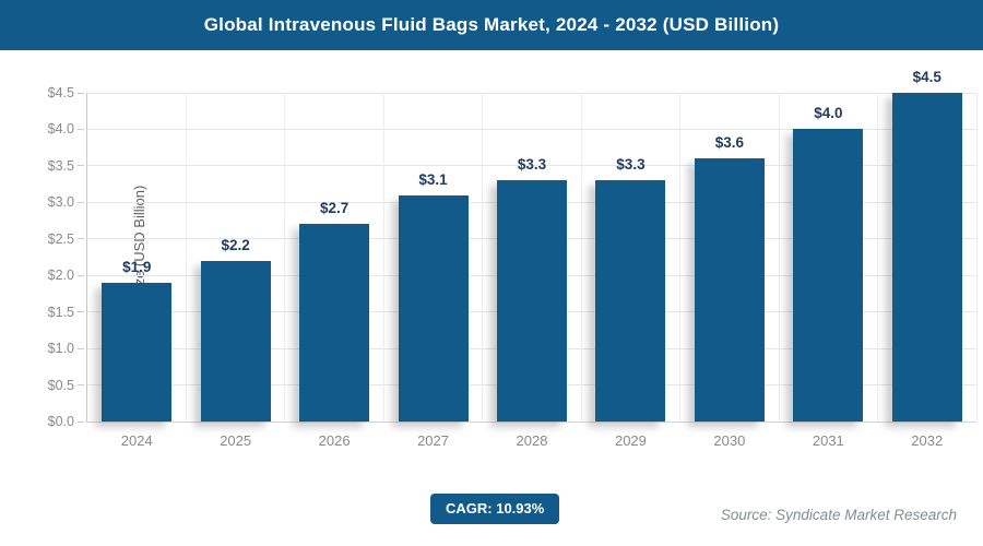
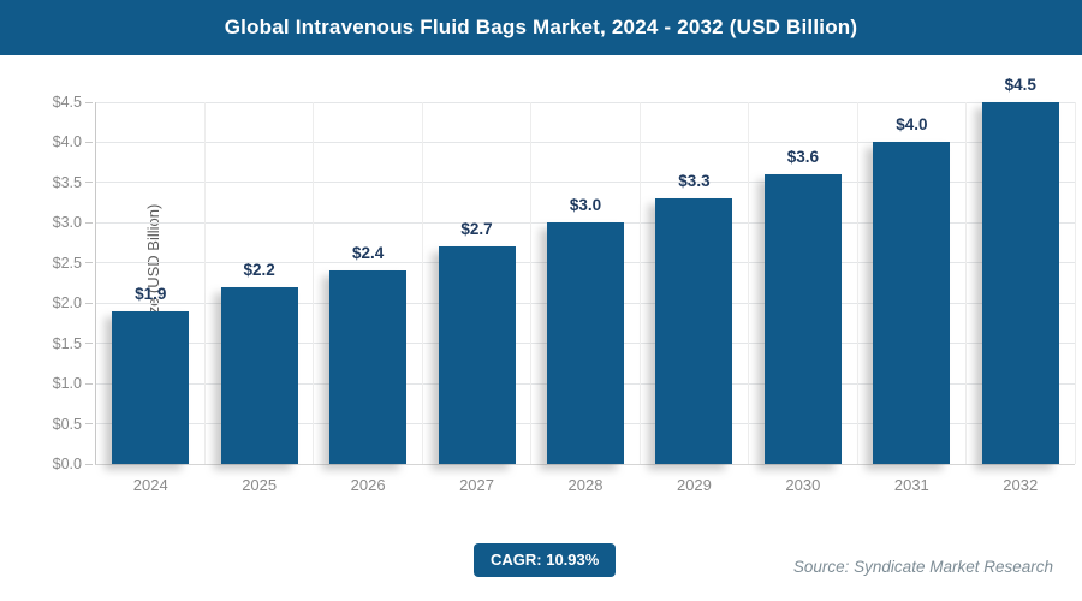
2026: $2.7 -> $2.4
2027: $3.1 -> $2.7
2028: $3.3 -> $3.0
